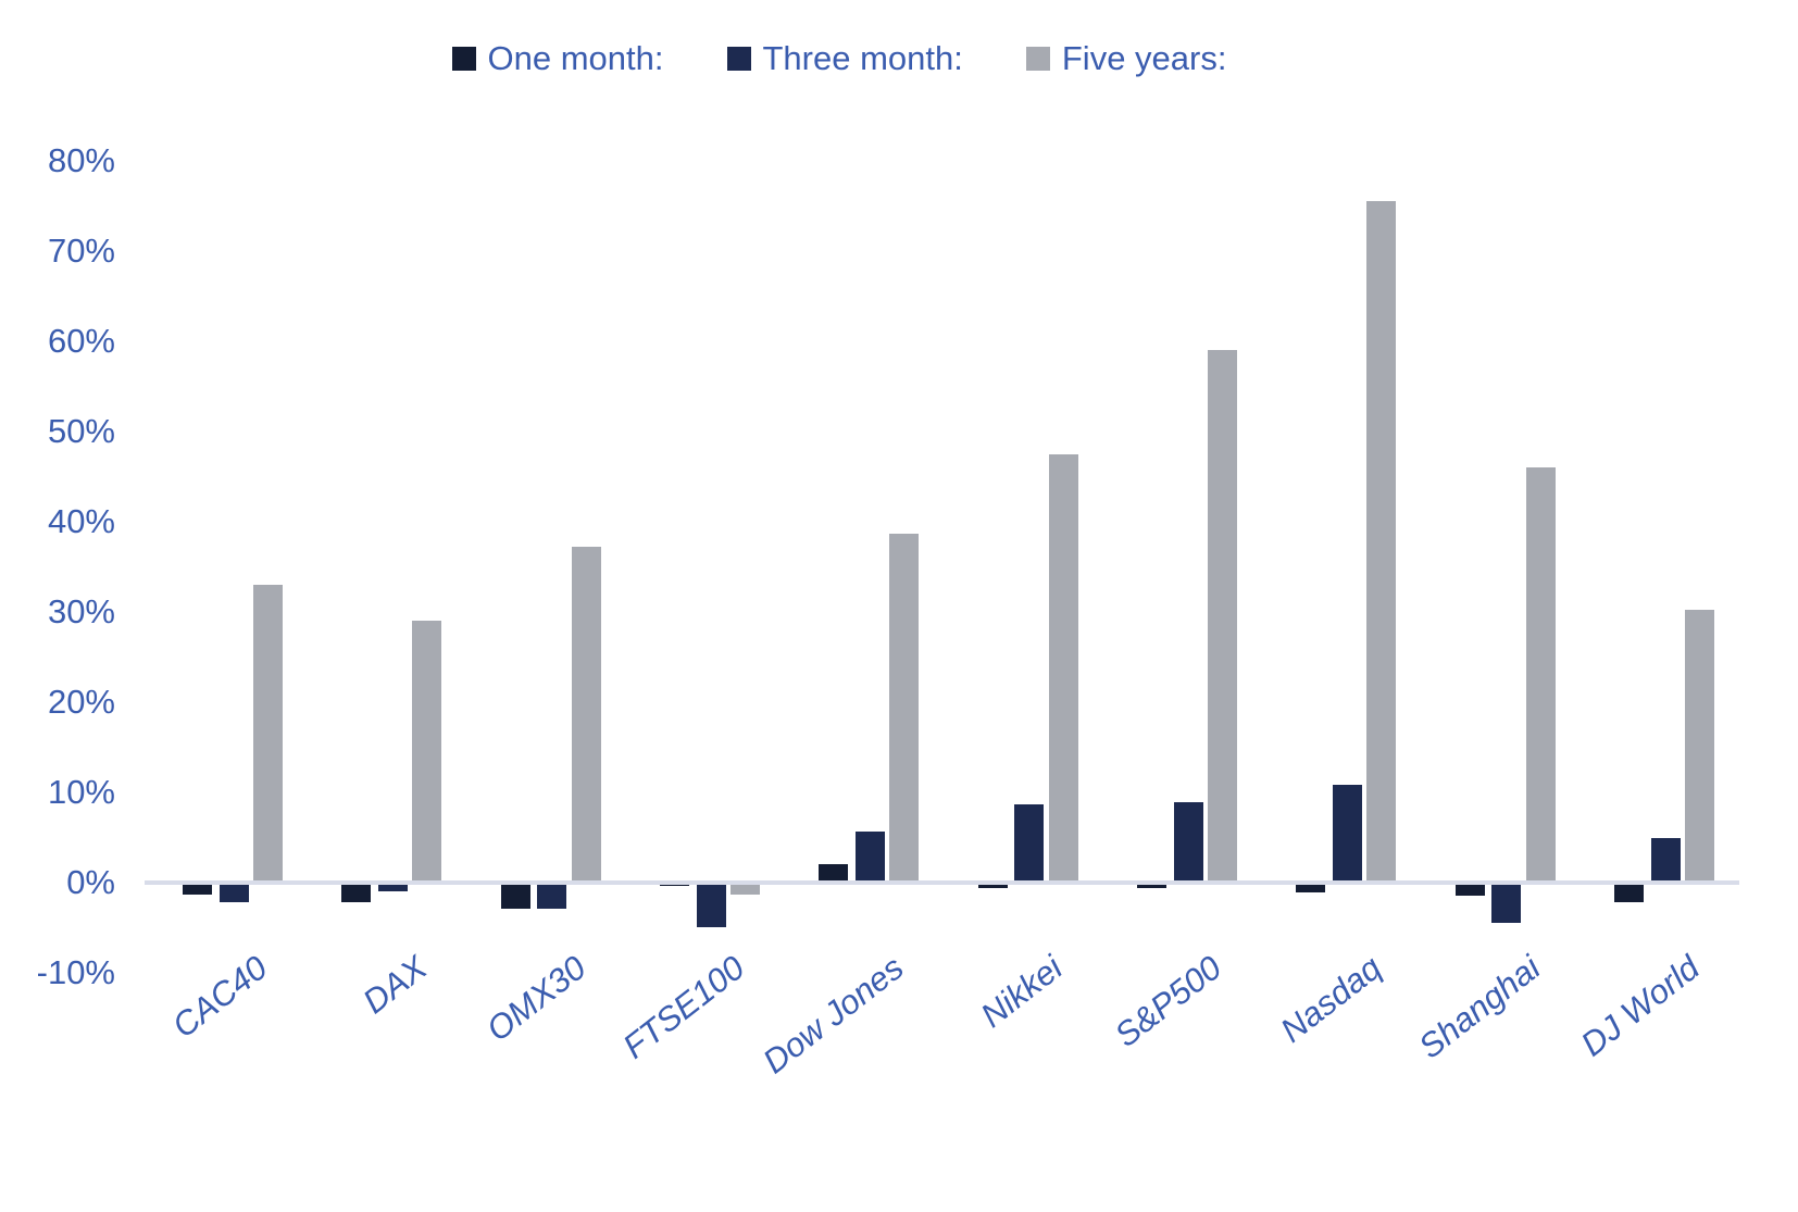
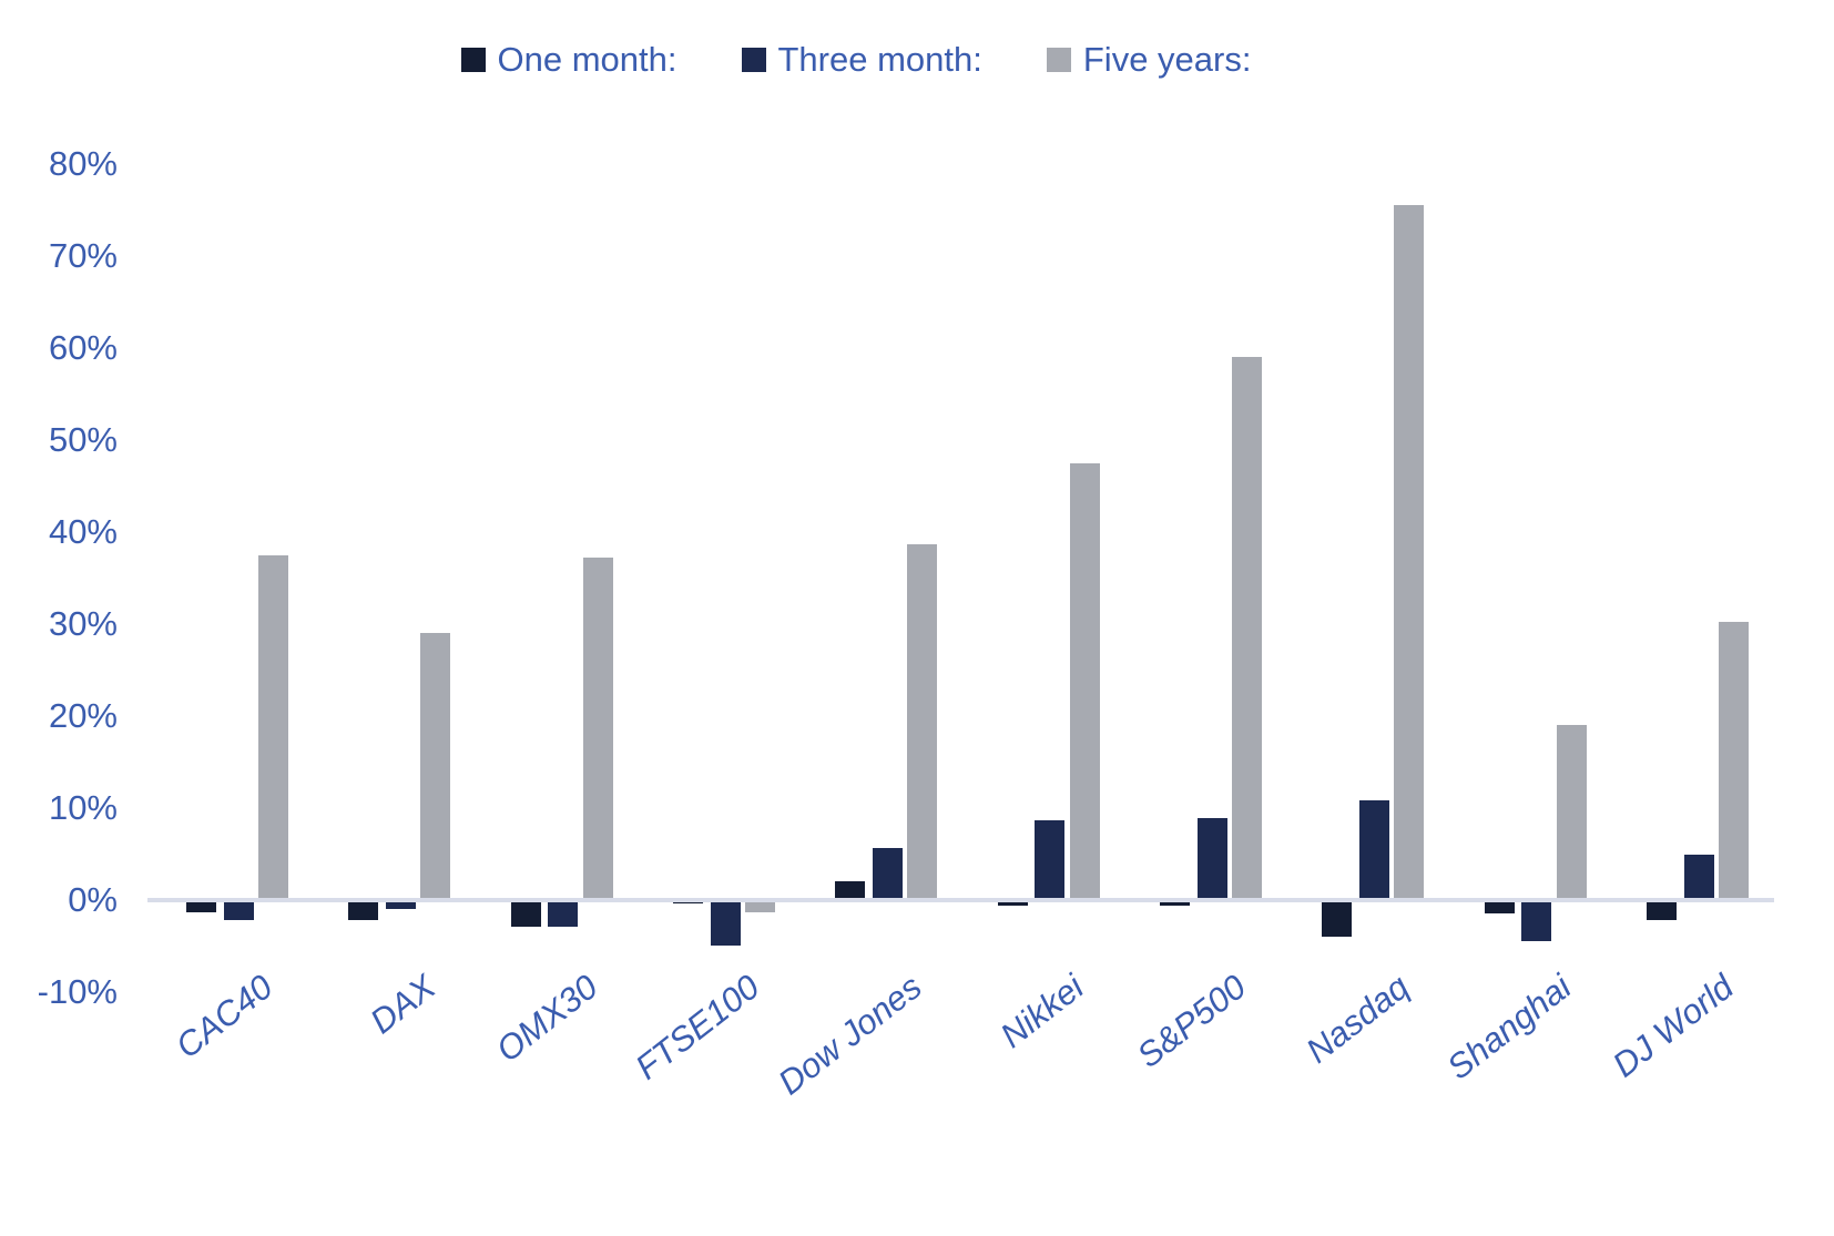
Five years:/CAC40: 33% -> 38%
One month:/Nasdaq: -1% -> -4%
Five years:/Shanghai: 46% -> 19%
